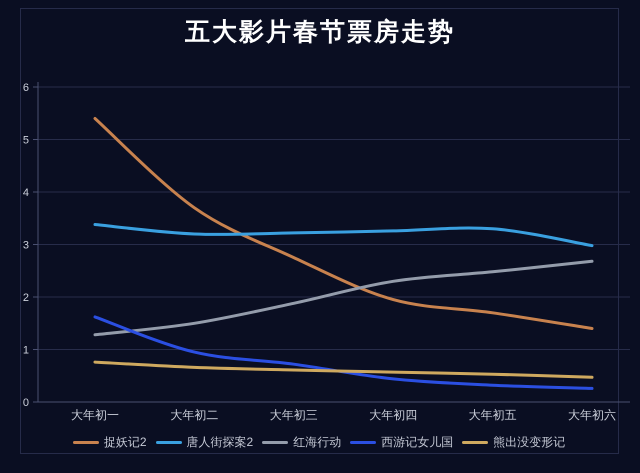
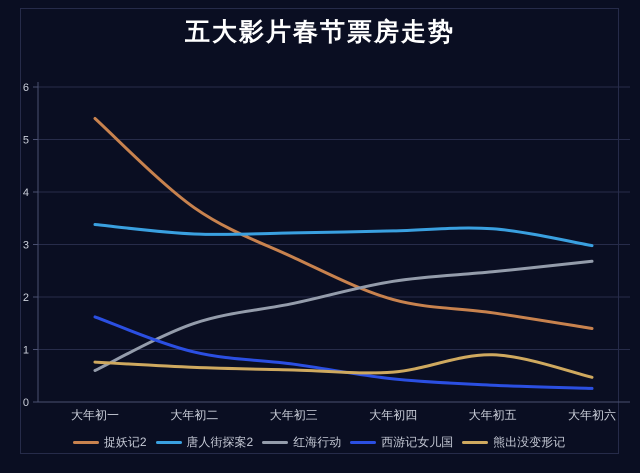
红海行动/大年初一: 1.3 -> 0.6
熊出没变形记/大年初五: 0.5 -> 0.9
